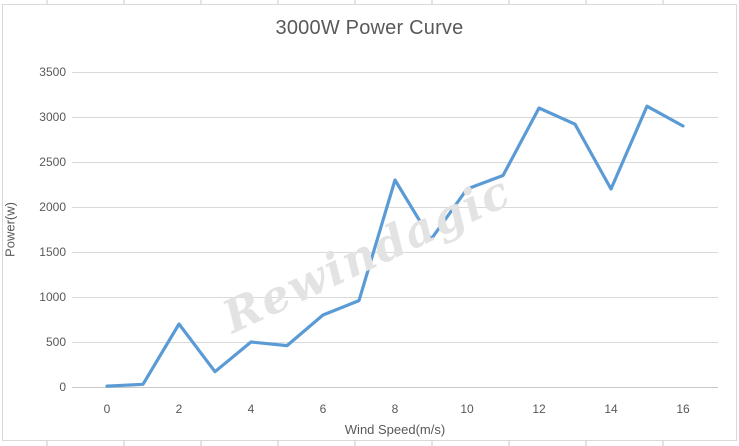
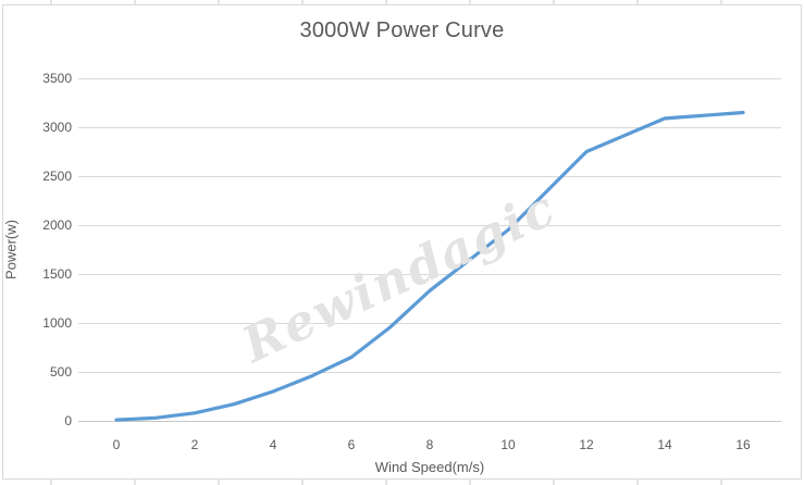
2: 700 -> 100
4: 500 -> 300
6: 800 -> 600
8: 2300 -> 1300
10: 2200 -> 2000
12: 3100 -> 2800
14: 2200 -> 3100
16: 2900 -> 3200
